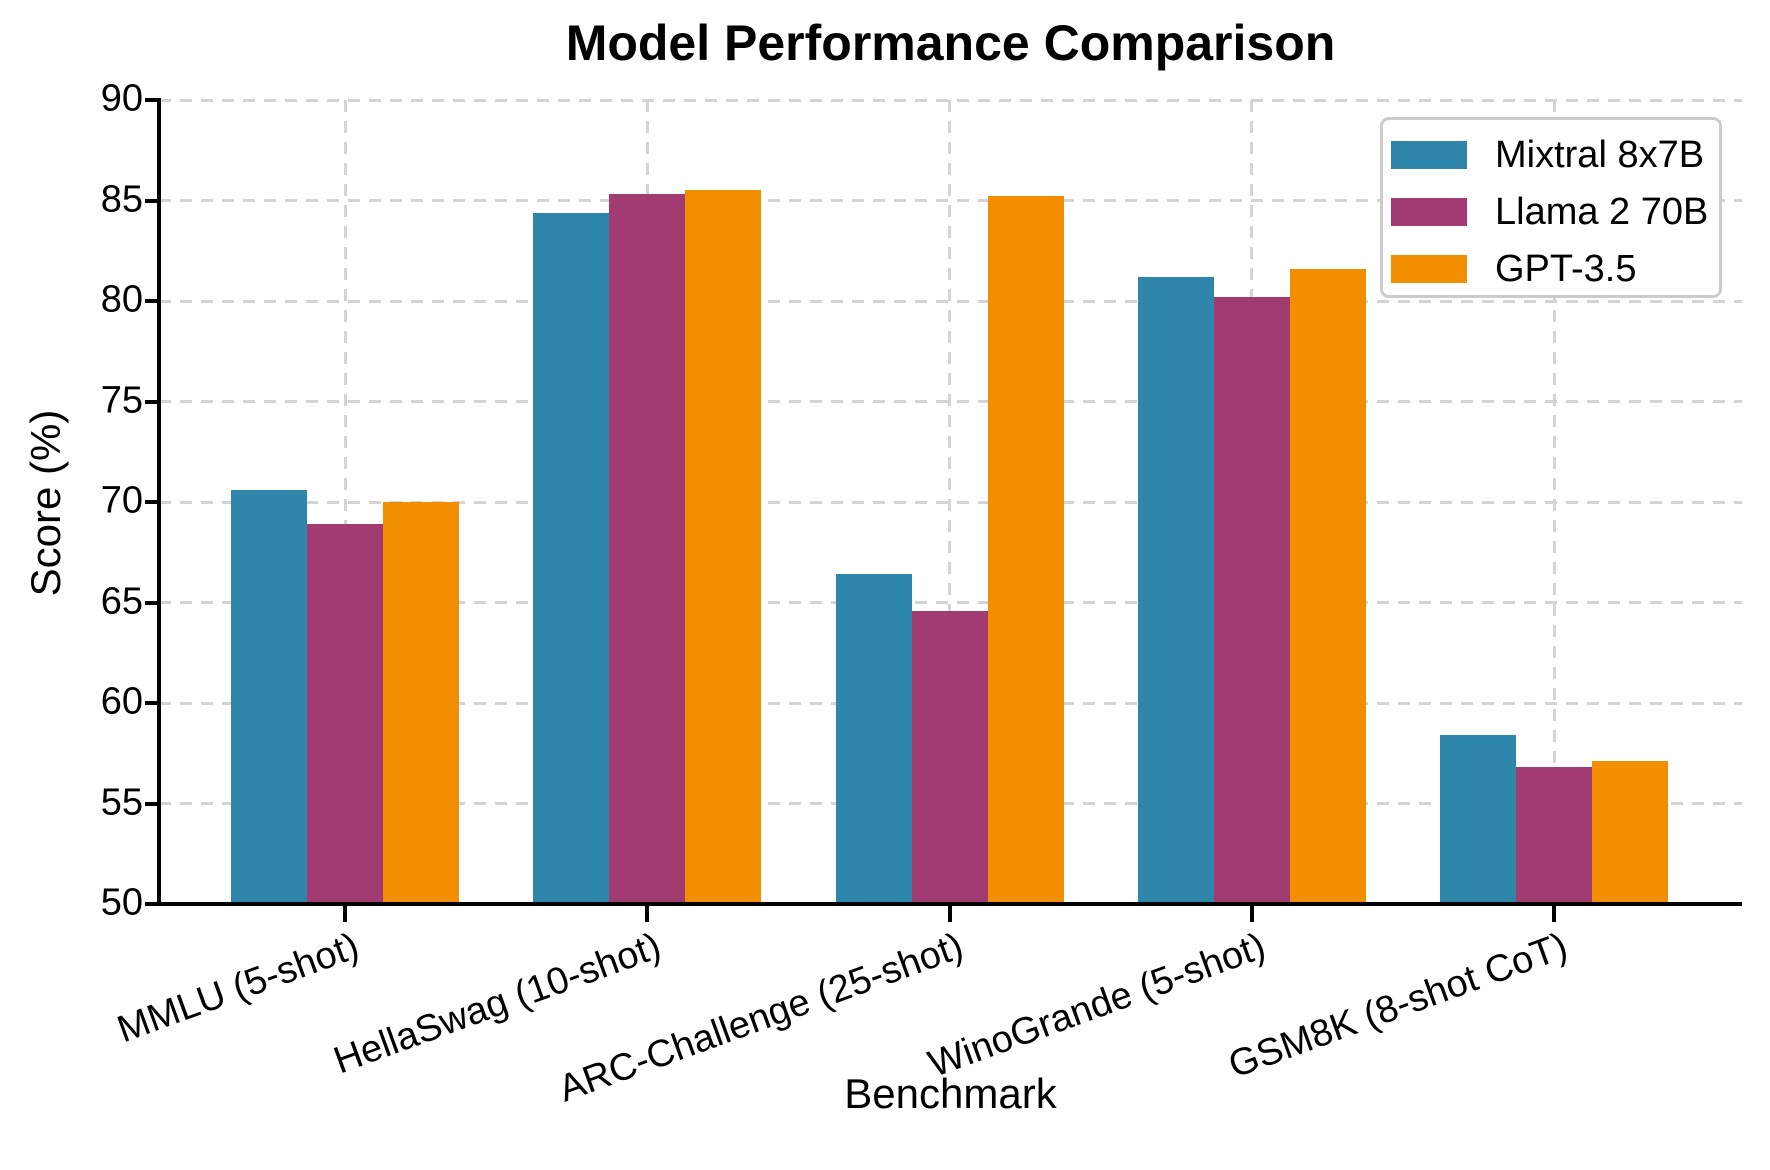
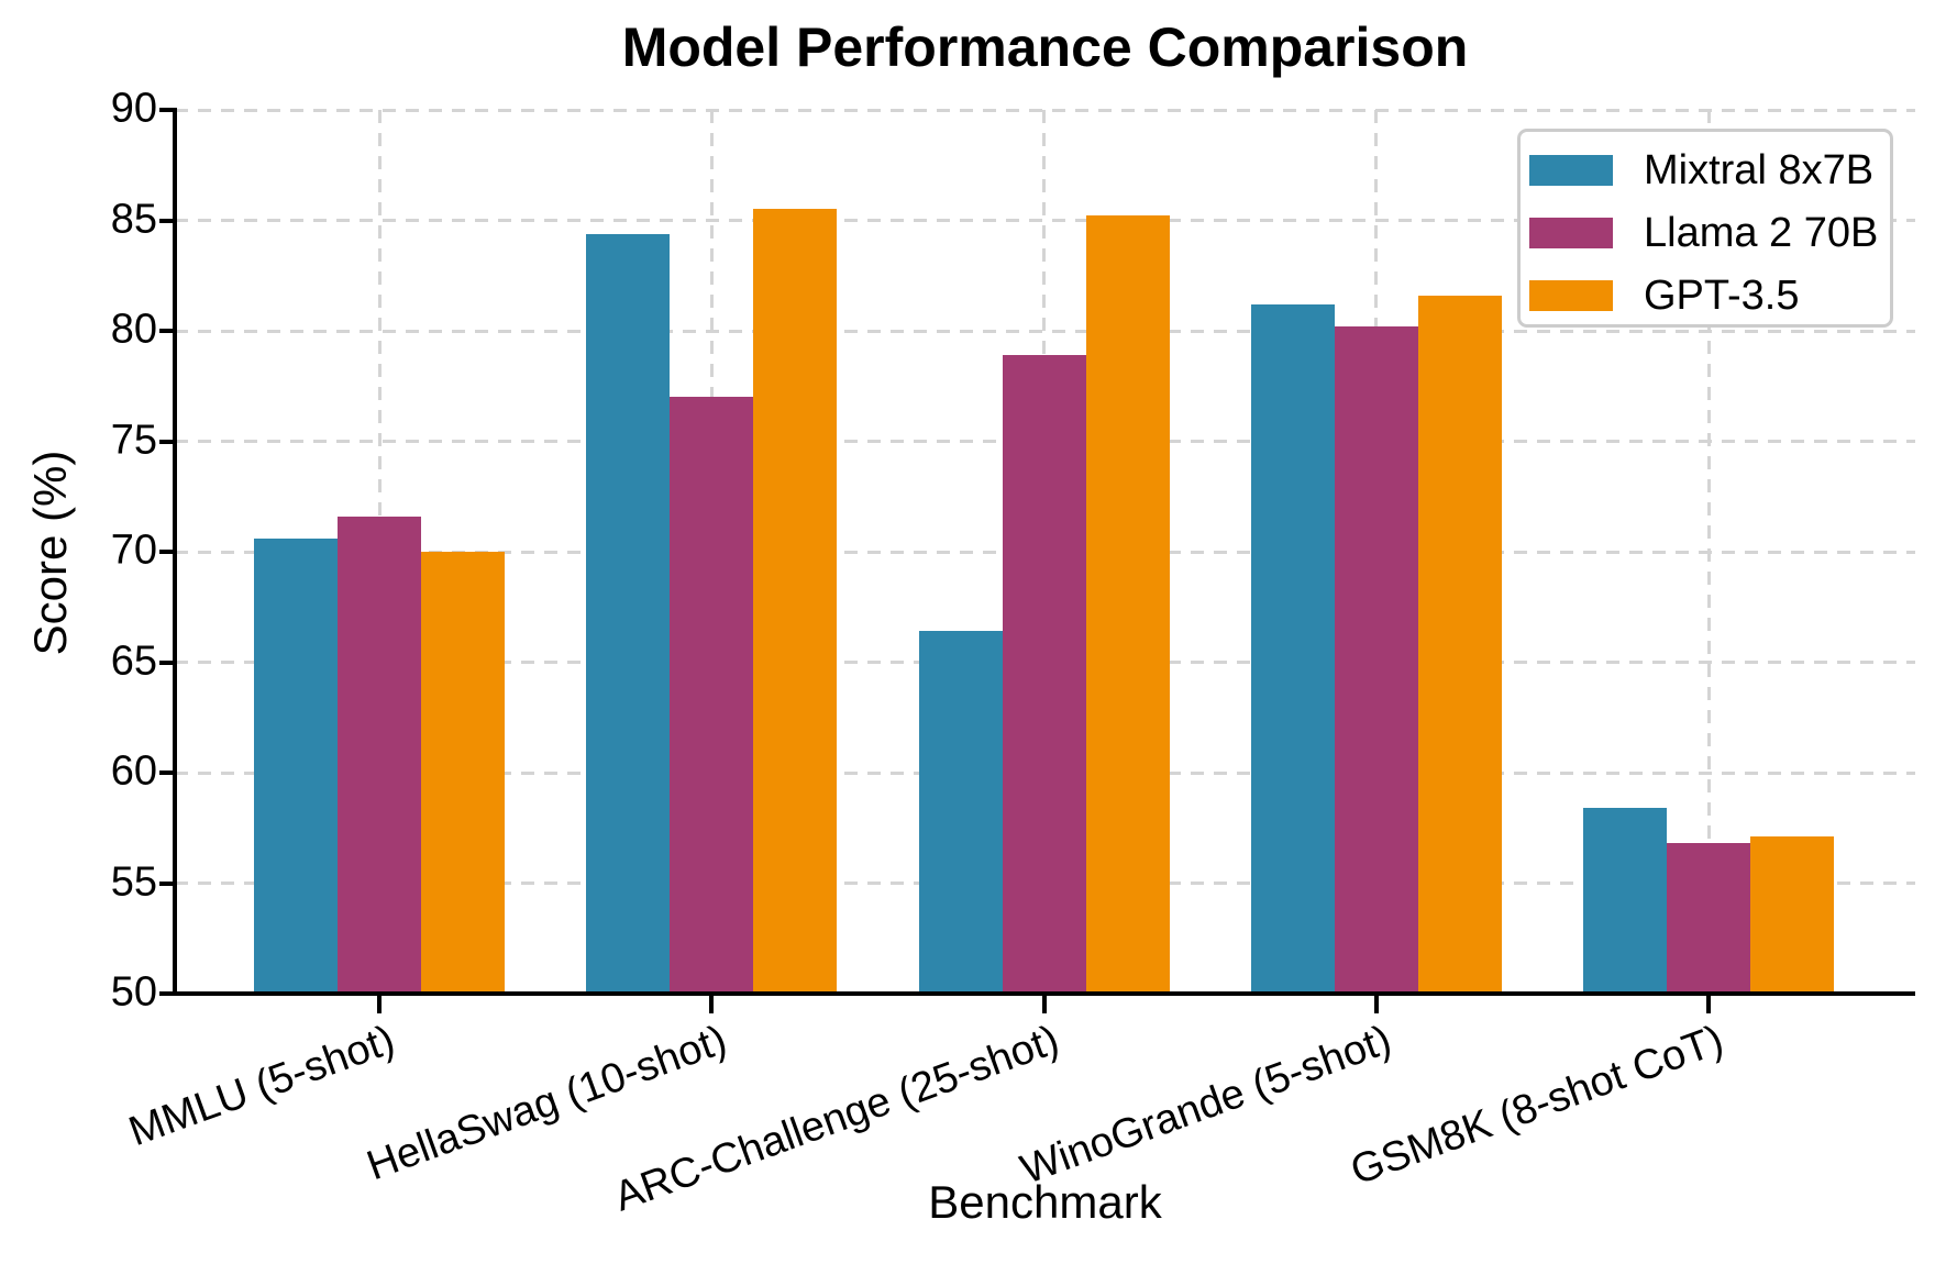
Llama 2 70B/MMLU (5-shot): 68.9 -> 71.6
Llama 2 70B/HellaSwag (10-shot): 85.3 -> 77.0
Llama 2 70B/ARC-Challenge (25-shot): 64.6 -> 78.9
